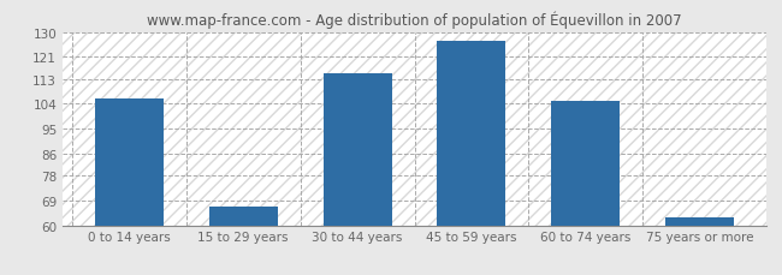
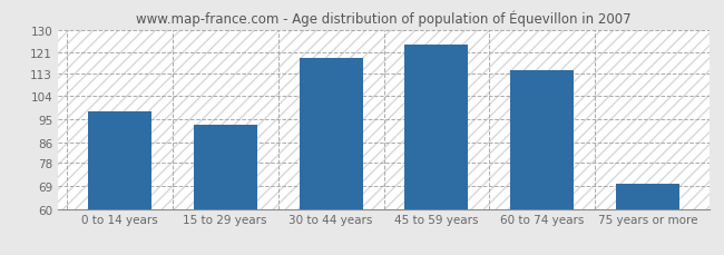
0 to 14 years: 106 -> 98
15 to 29 years: 67 -> 93
30 to 44 years: 115 -> 119
45 to 59 years: 127 -> 124
60 to 74 years: 105 -> 114
75 years or more: 63 -> 70
